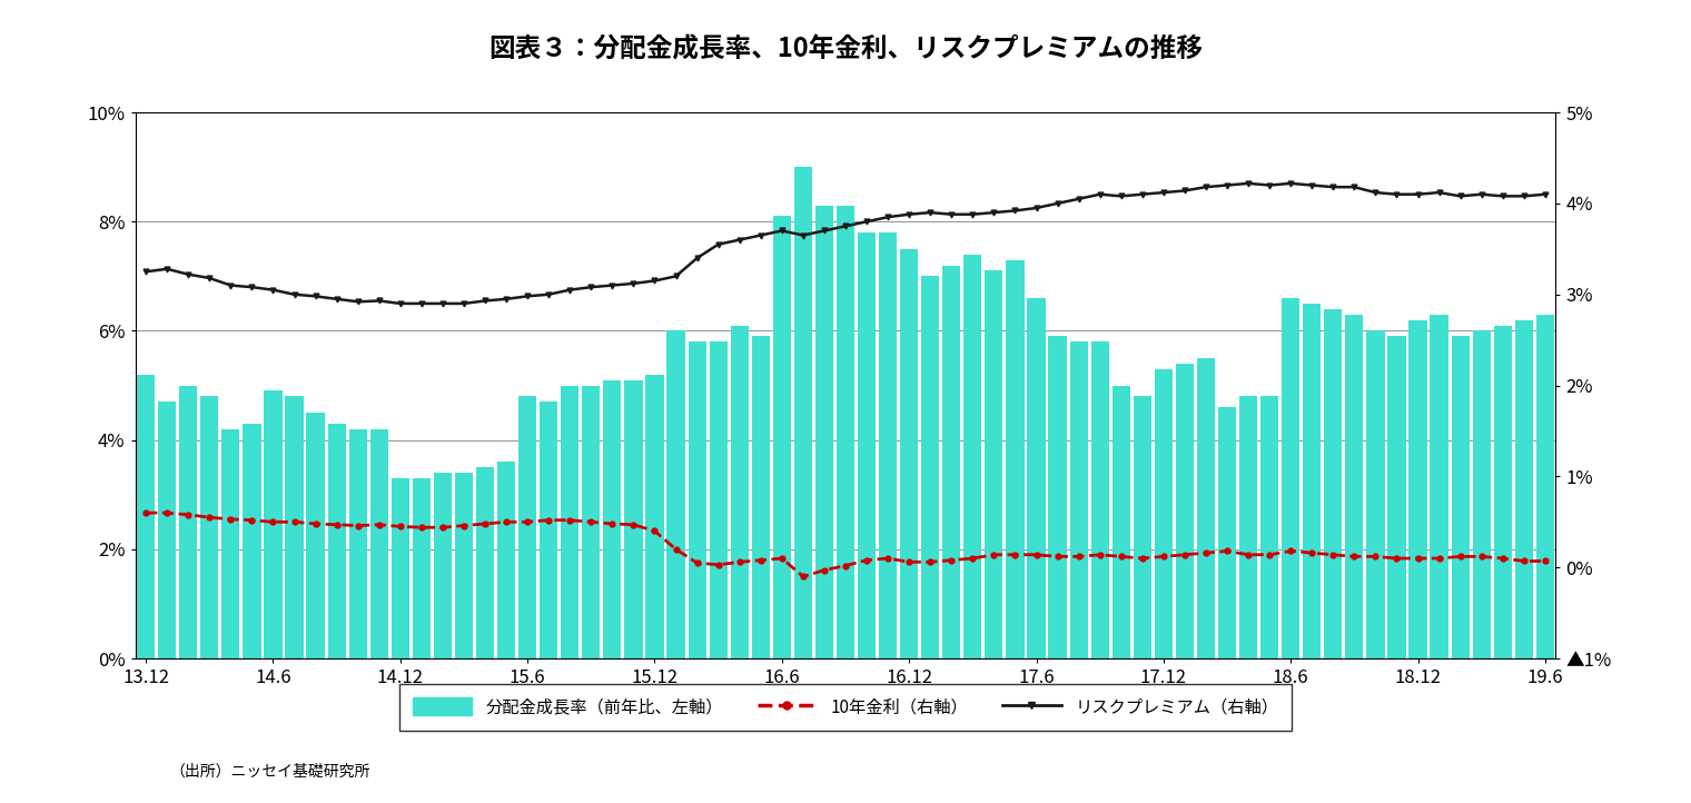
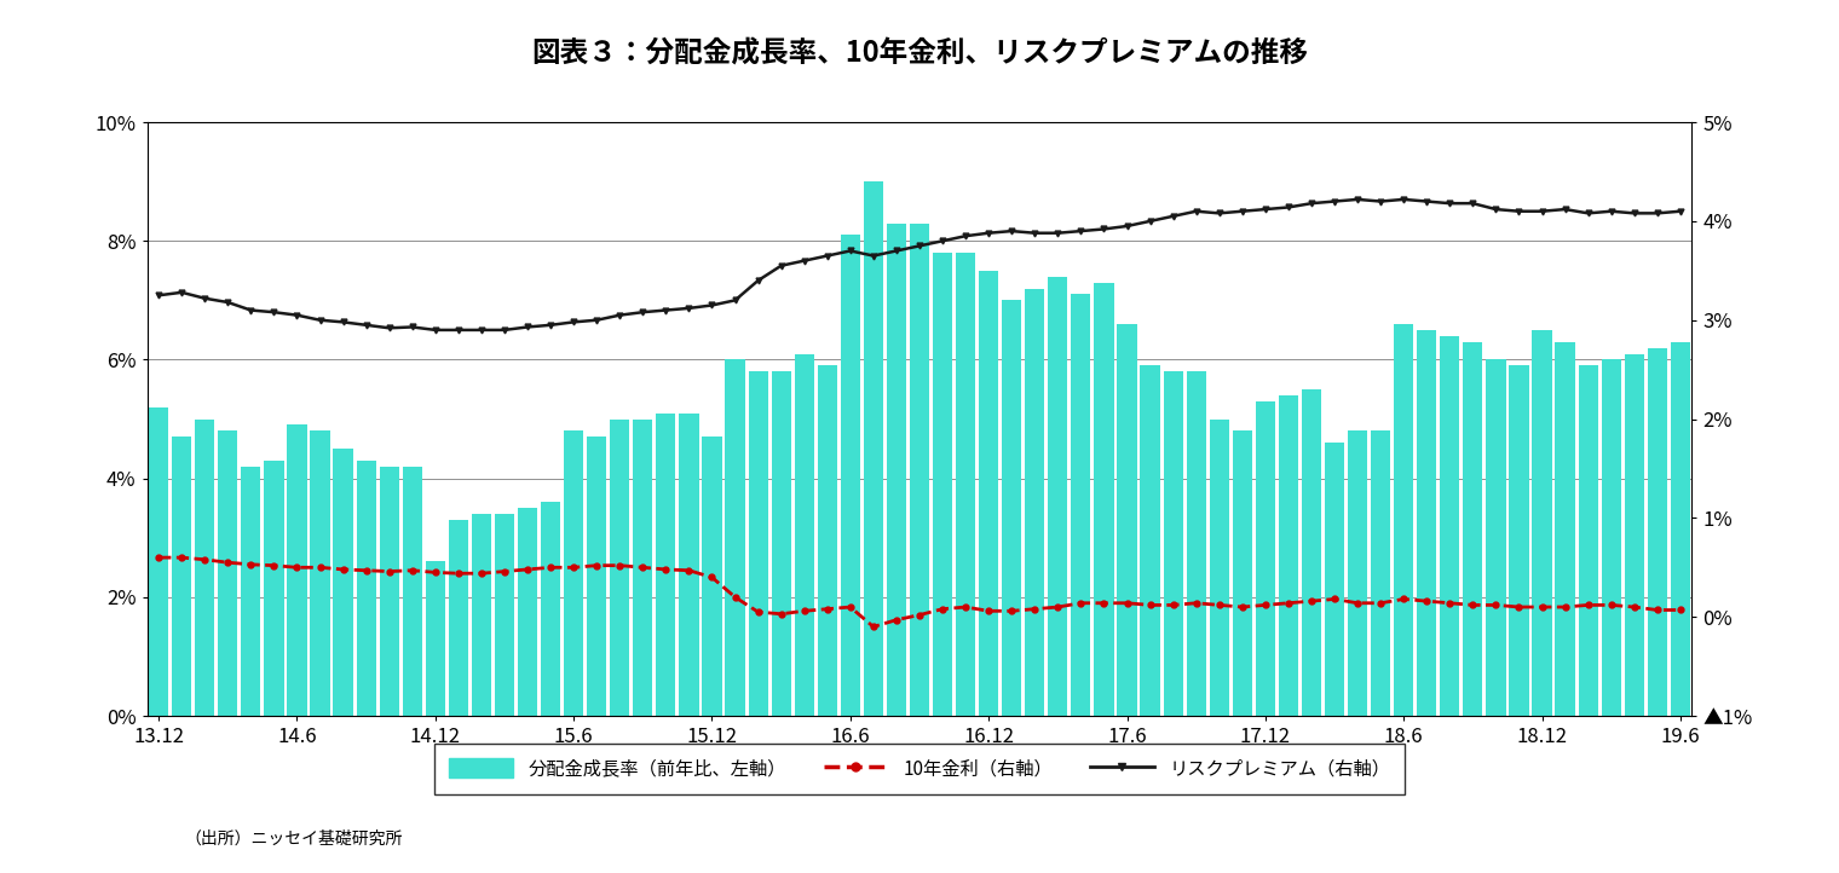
分配金成長率（前年比、左軸）/14.12: 3.3% -> 2.6%
分配金成長率（前年比、左軸）/15.12: 5.2% -> 4.7%
分配金成長率（前年比、左軸）/18.12: 6.2% -> 6.5%
